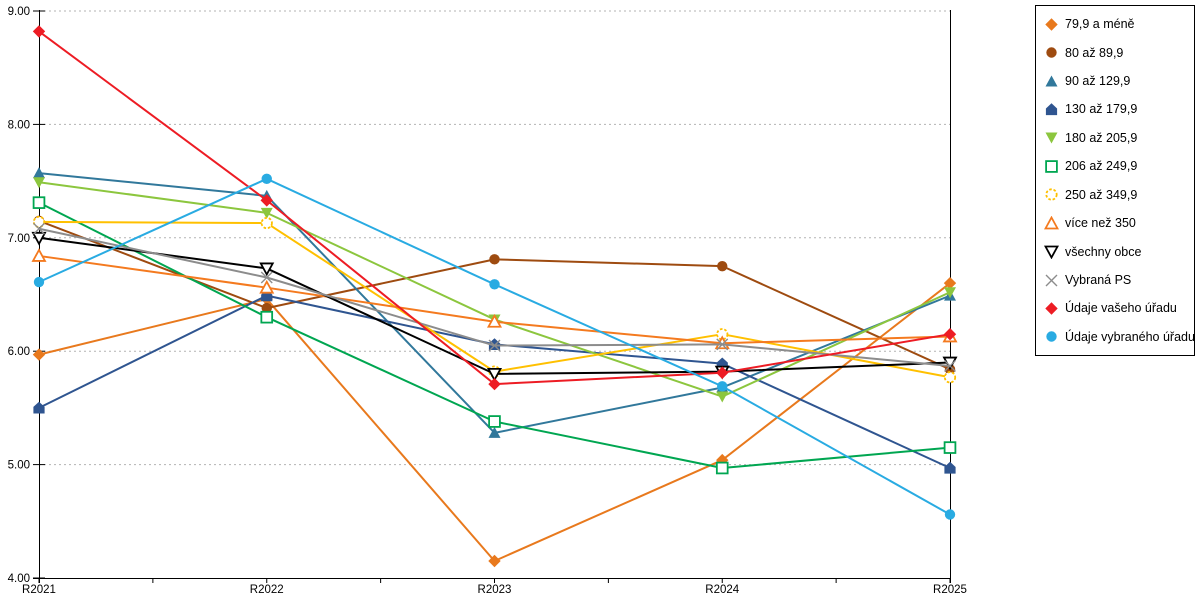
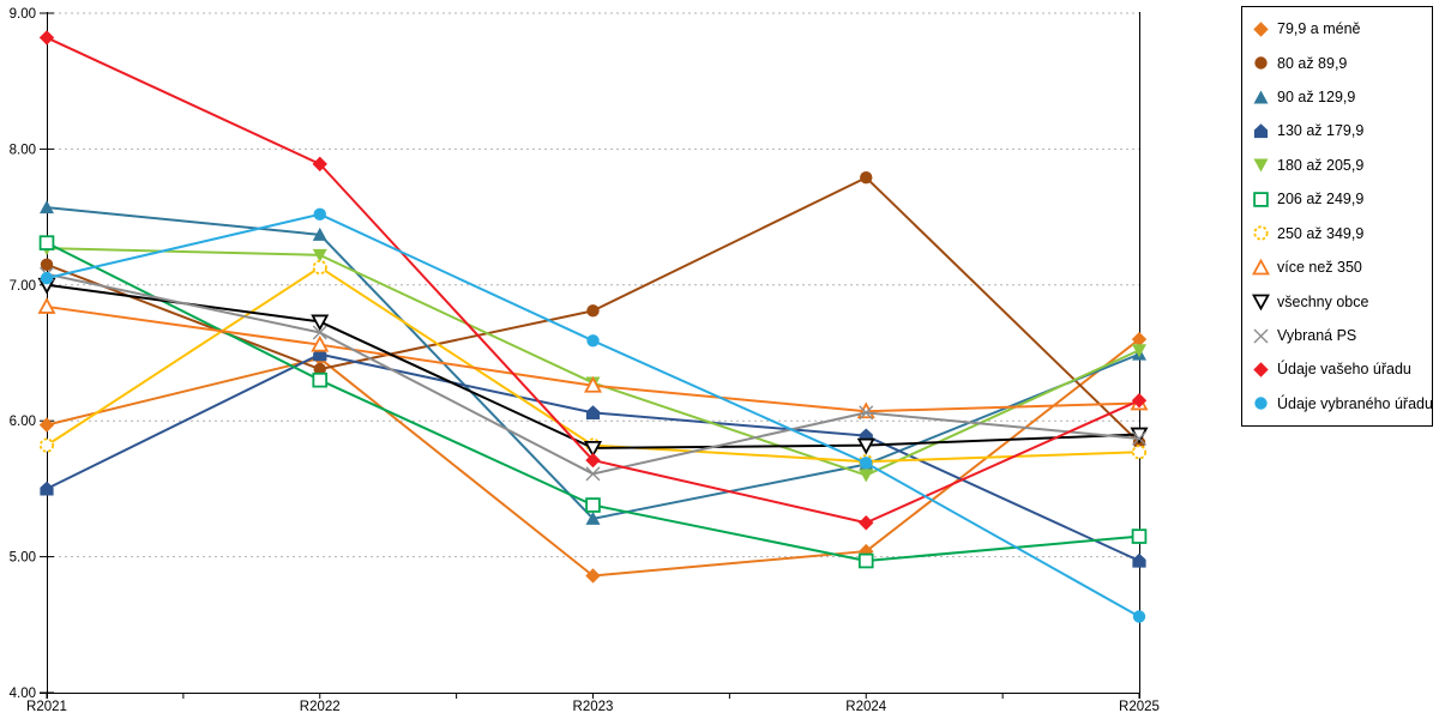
180 až 205,9/R2021: 7.49 -> 7.27
250 až 349,9/R2021: 7.14 -> 5.82
Údaje vybraného úřadu/R2021: 6.61 -> 7.05
Údaje vašeho úřadu/R2022: 7.33 -> 7.89
79,9 a méně/R2023: 4.15 -> 4.86
Vybraná PS/R2023: 6.05 -> 5.61
80 až 89,9/R2024: 6.75 -> 7.79
250 až 349,9/R2024: 6.15 -> 5.70
Údaje vašeho úřadu/R2024: 5.81 -> 5.25
